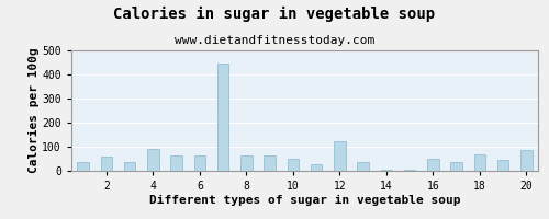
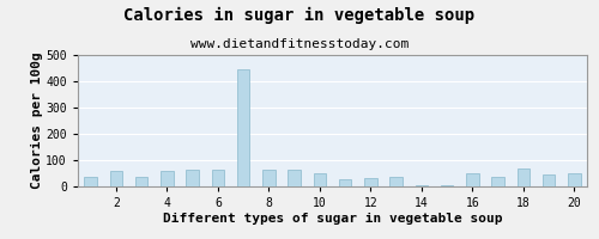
4: 90 -> 58
12: 125 -> 30
20: 85 -> 52
